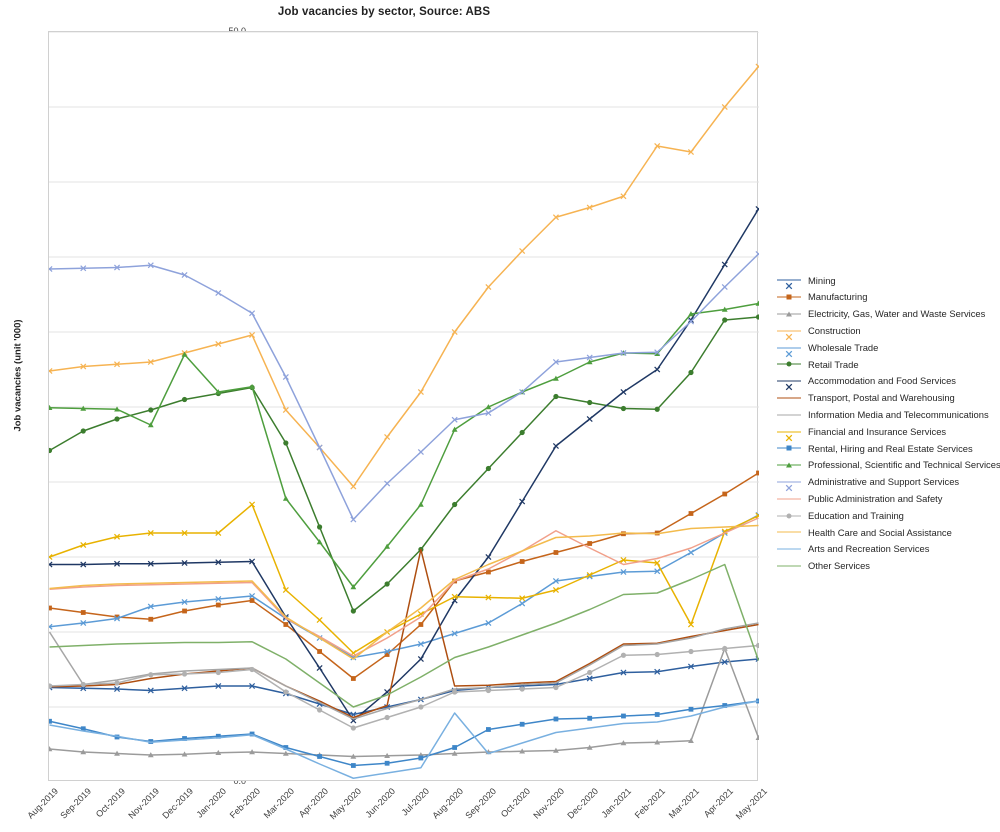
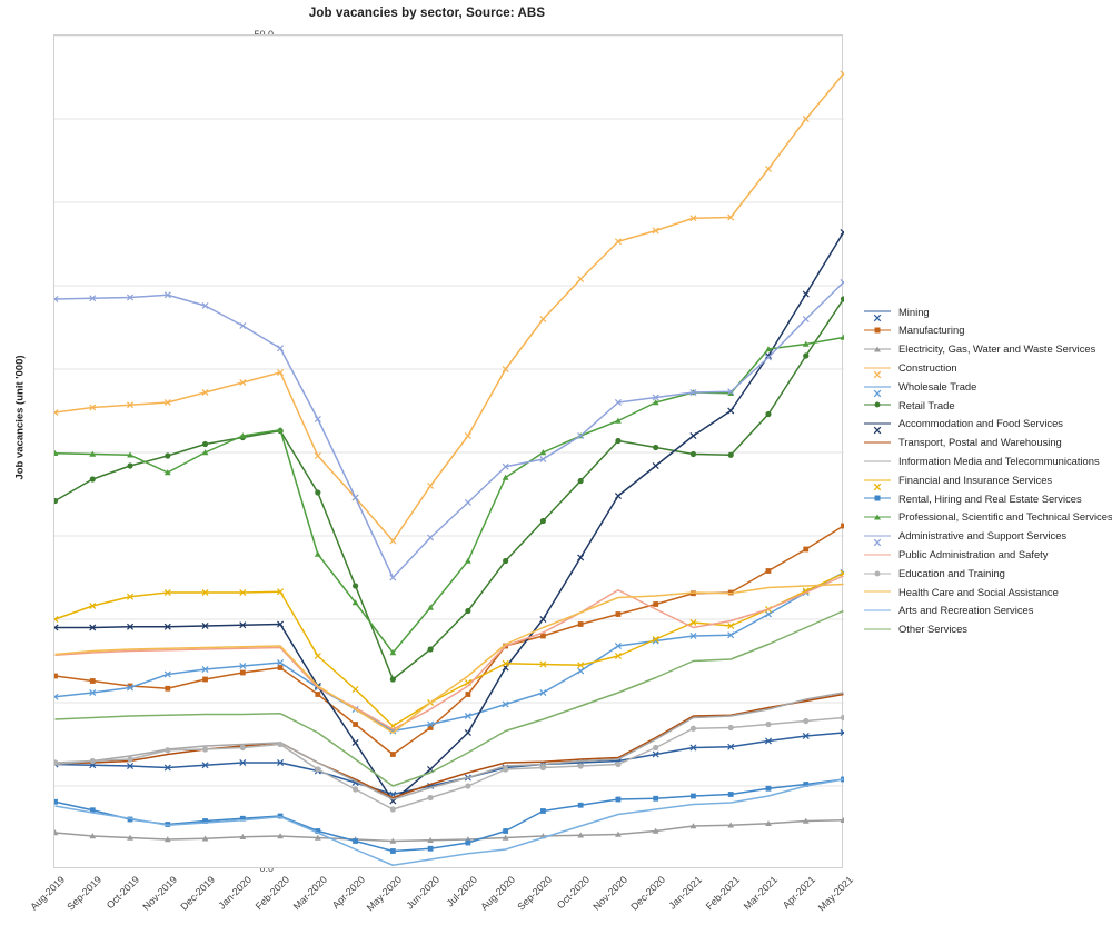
Information Media and Telecommunications/Aug-2019: 10.0 -> 6.3
Professional, Scientific and Technical Services/Dec-2019: 28.5 -> 25.0
Financial and Insurance Services/Feb-2020: 18.5 -> 16.6
Transport, Postal and Warehousing/Jul-2020: 15.5 -> 5.8
Arts and Recreation Services/Aug-2020: 4.6 -> 1.2
Construction/Feb-2021: 42.4 -> 39.1
Financial and Insurance Services/Mar-2021: 10.5 -> 15.6
Electricity, Gas, Water and Waste Services/Apr-2021: 8.9 -> 2.9
Retail Trade/May-2021: 31.0 -> 34.2
Other Services/May-2021: 8.1 -> 15.5
